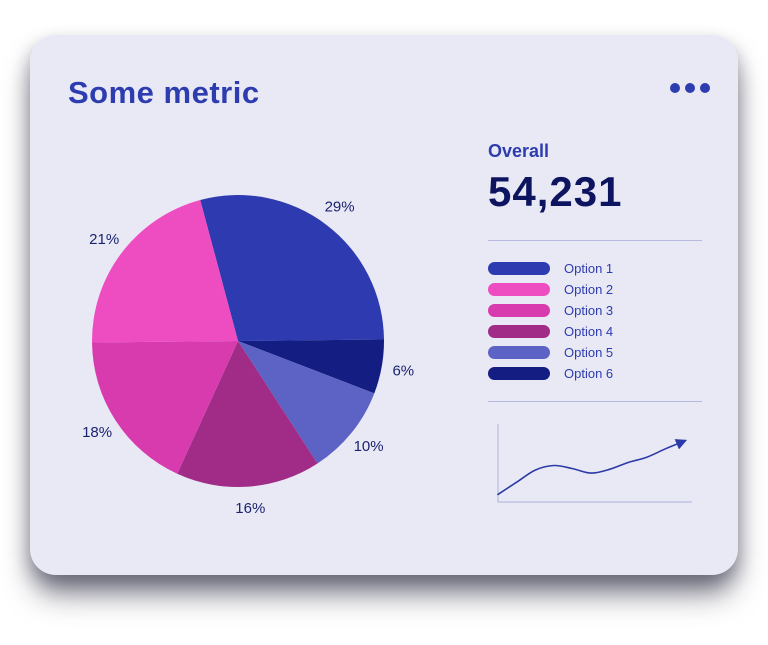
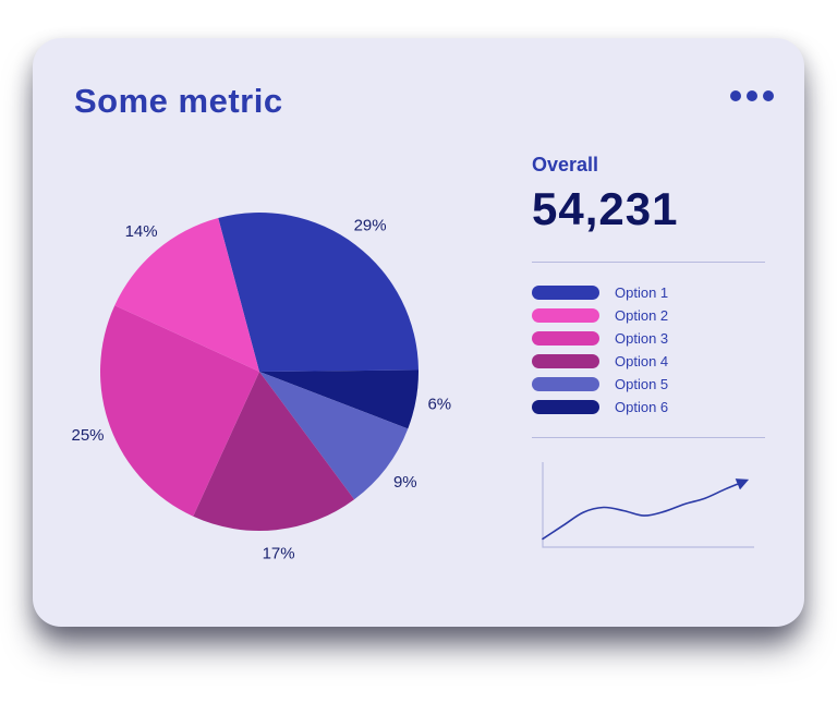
Some metric/Option 5: 10% -> 9%
Some metric/Option 4: 16% -> 17%
Some metric/Option 3: 18% -> 25%
Some metric/Option 2: 21% -> 14%
